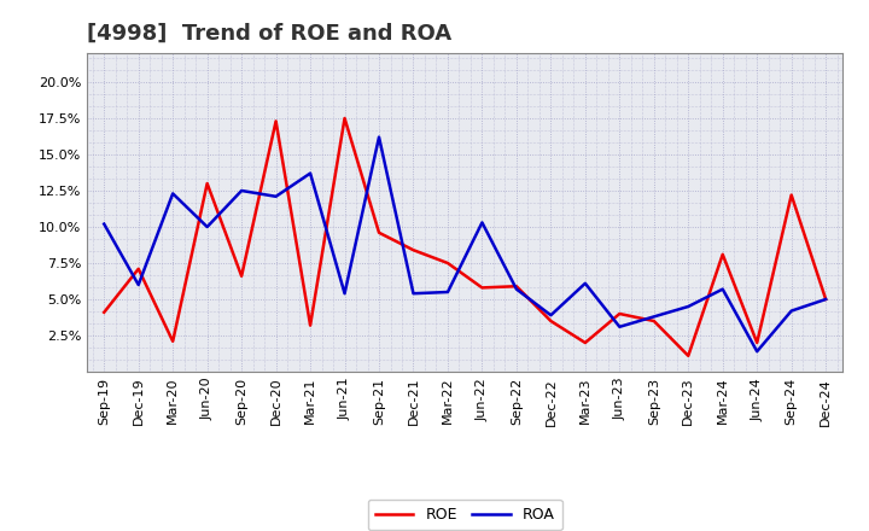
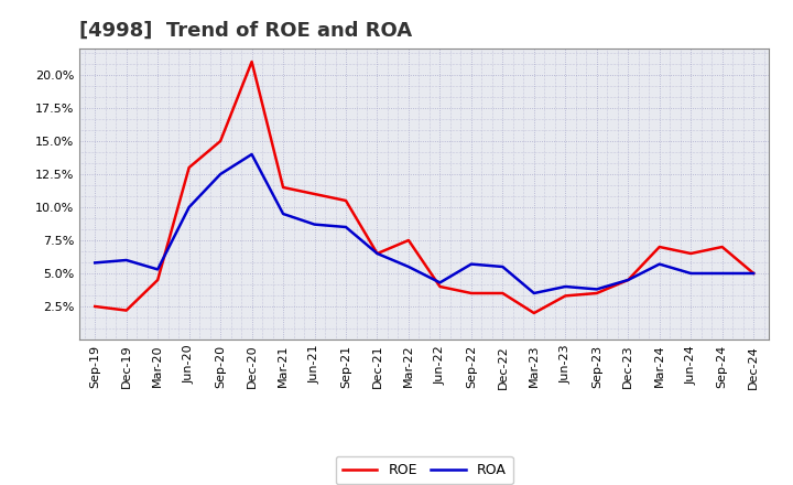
ROE/Sep-19: 4.1% -> 2.5%
ROA/Sep-19: 10.2% -> 5.8%
ROE/Dec-19: 7.1% -> 2.2%
ROE/Mar-20: 2.1% -> 4.5%
ROA/Mar-20: 12.3% -> 5.3%
ROE/Sep-20: 6.6% -> 15.0%
ROE/Dec-20: 17.3% -> 21.0%
ROA/Dec-20: 12.1% -> 14.0%
ROE/Mar-21: 3.2% -> 11.5%
ROA/Mar-21: 13.7% -> 9.5%
ROE/Jun-21: 17.5% -> 11.0%
ROA/Jun-21: 5.4% -> 8.7%
ROE/Sep-21: 9.6% -> 10.5%
ROA/Sep-21: 16.2% -> 8.5%
ROE/Dec-21: 8.4% -> 6.5%
ROA/Dec-21: 5.4% -> 6.5%
ROE/Jun-22: 5.8% -> 4.0%
ROA/Jun-22: 10.3% -> 4.3%
ROE/Sep-22: 5.9% -> 3.5%
ROA/Dec-22: 3.9% -> 5.5%
ROA/Mar-23: 6.1% -> 3.5%
ROE/Jun-23: 4.0% -> 3.3%
ROA/Jun-23: 3.1% -> 4.0%
ROE/Dec-23: 1.1% -> 4.5%
ROE/Mar-24: 8.1% -> 7.0%
ROE/Jun-24: 2.0% -> 6.5%
ROA/Jun-24: 1.4% -> 5.0%
ROE/Sep-24: 12.2% -> 7.0%
ROA/Sep-24: 4.2% -> 5.0%
